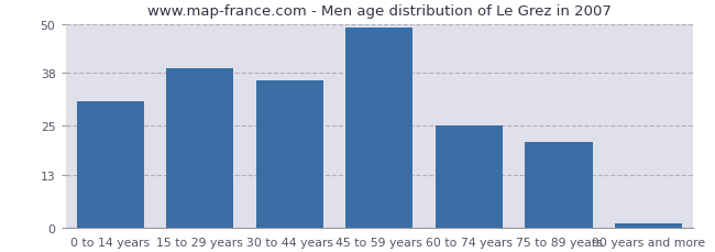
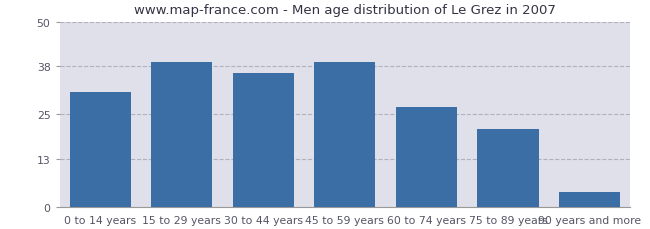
45 to 59 years: 49 -> 39
60 to 74 years: 25 -> 27
90 years and more: 1 -> 4
